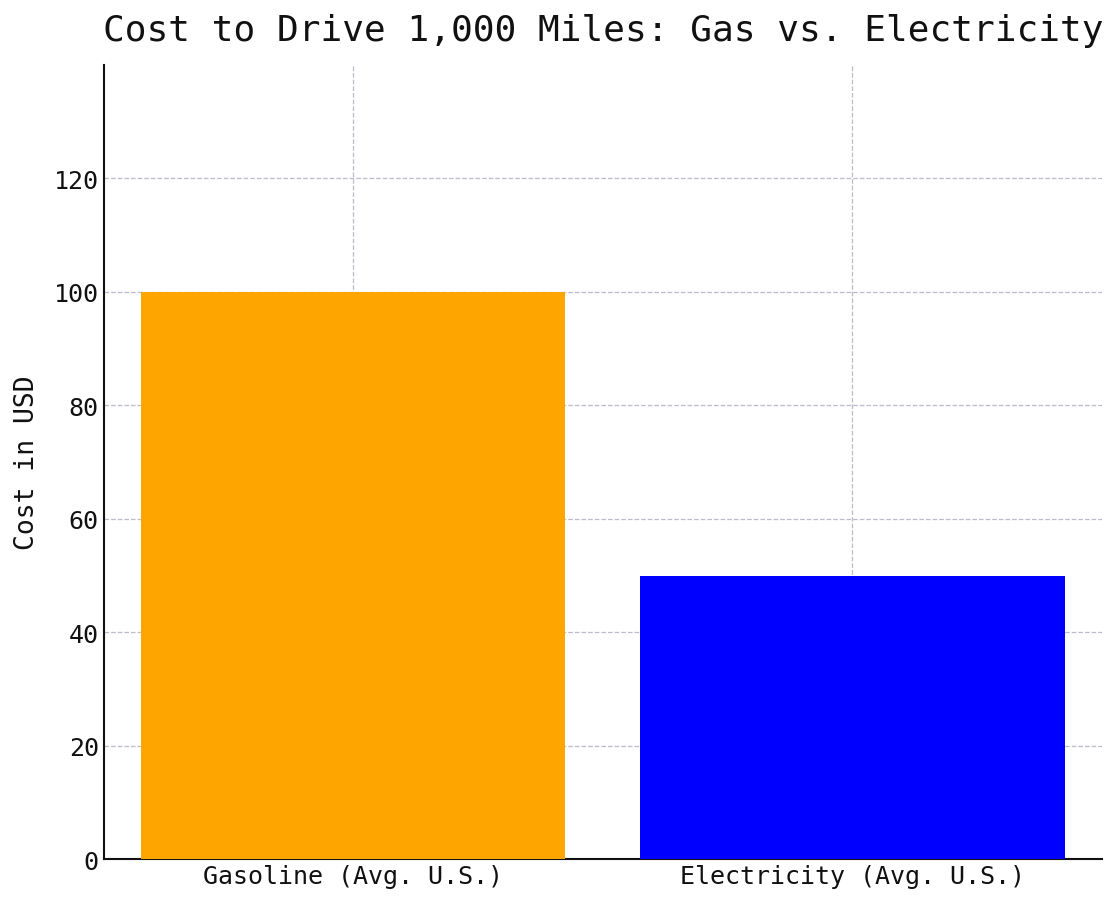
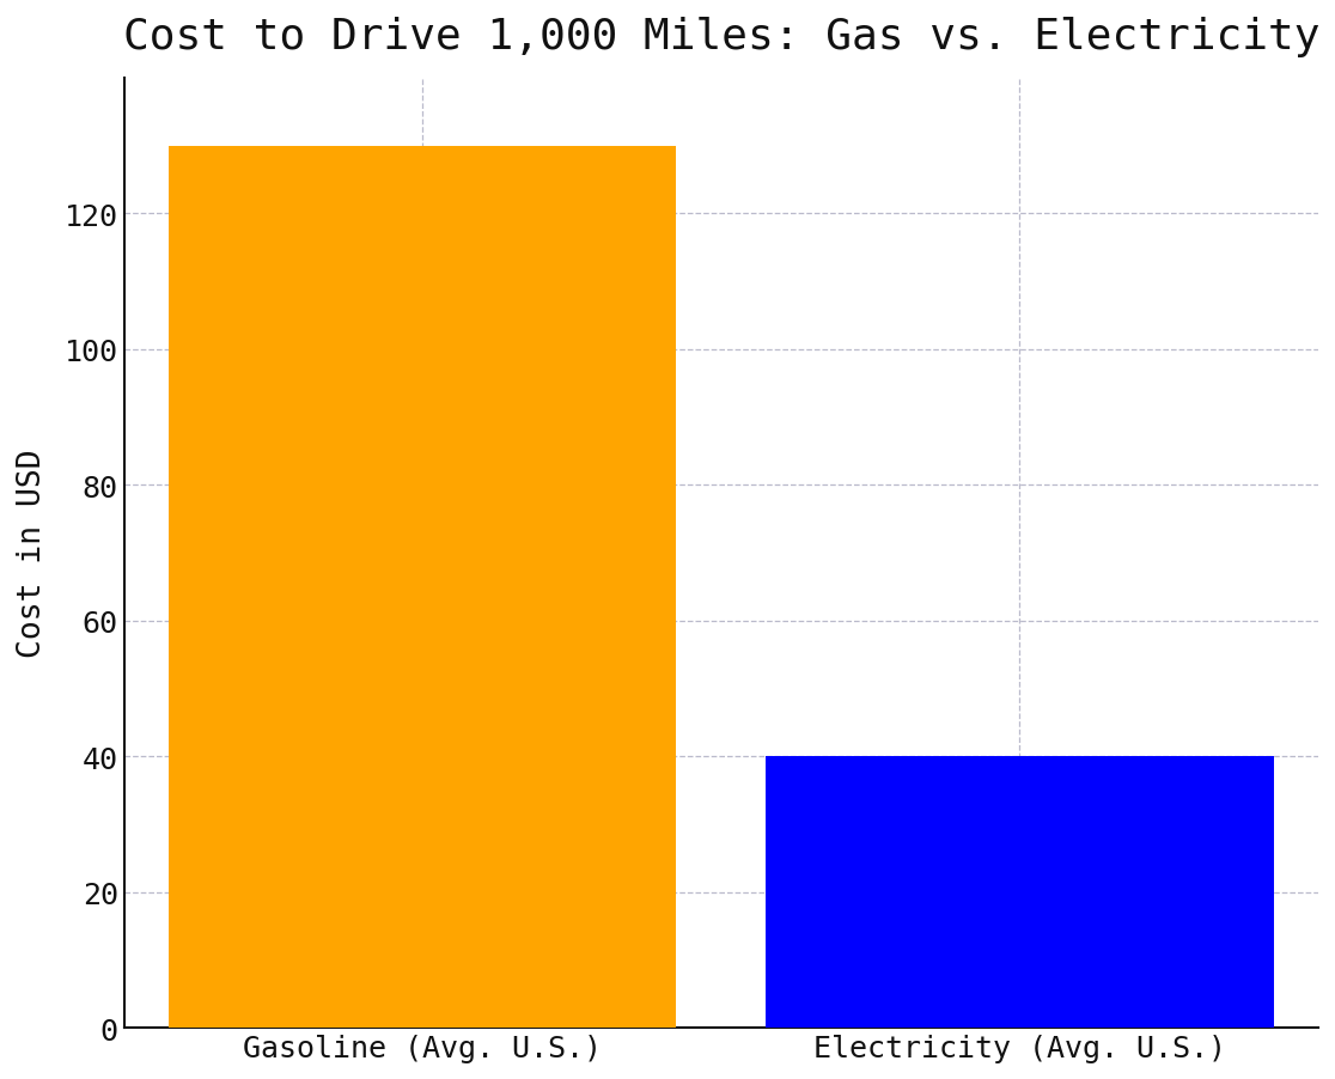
Gasoline (Avg. U.S.): 100 -> 130
Electricity (Avg. U.S.): 50 -> 40
